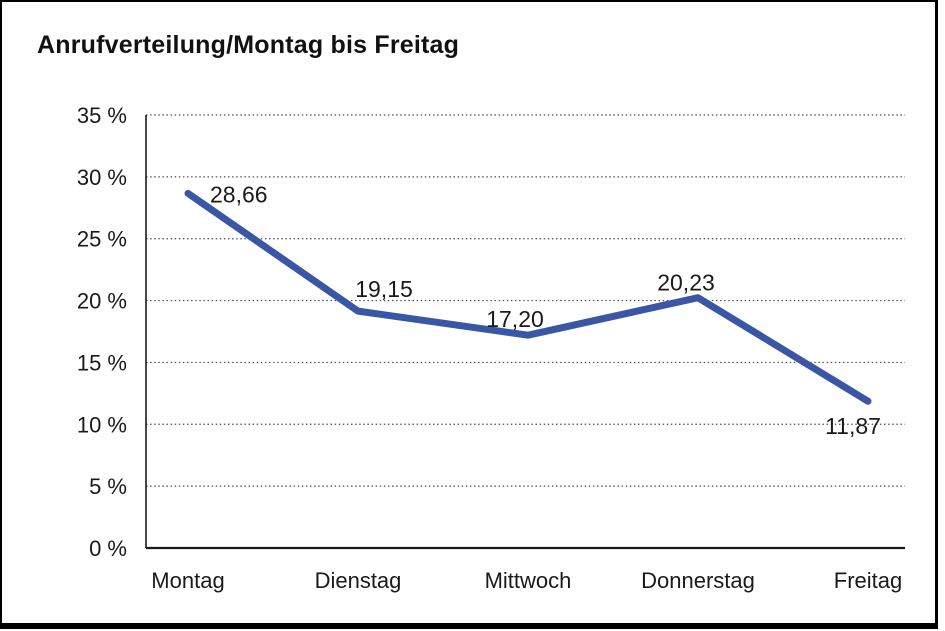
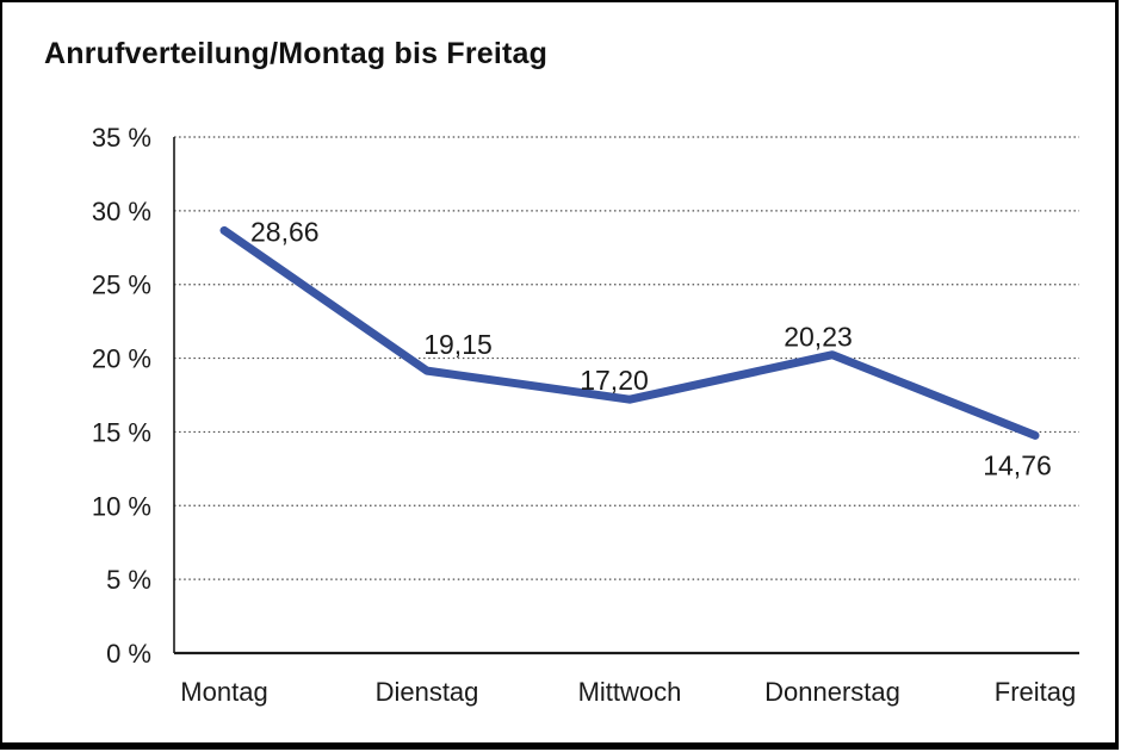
Freitag: 11,87 -> 14,76
